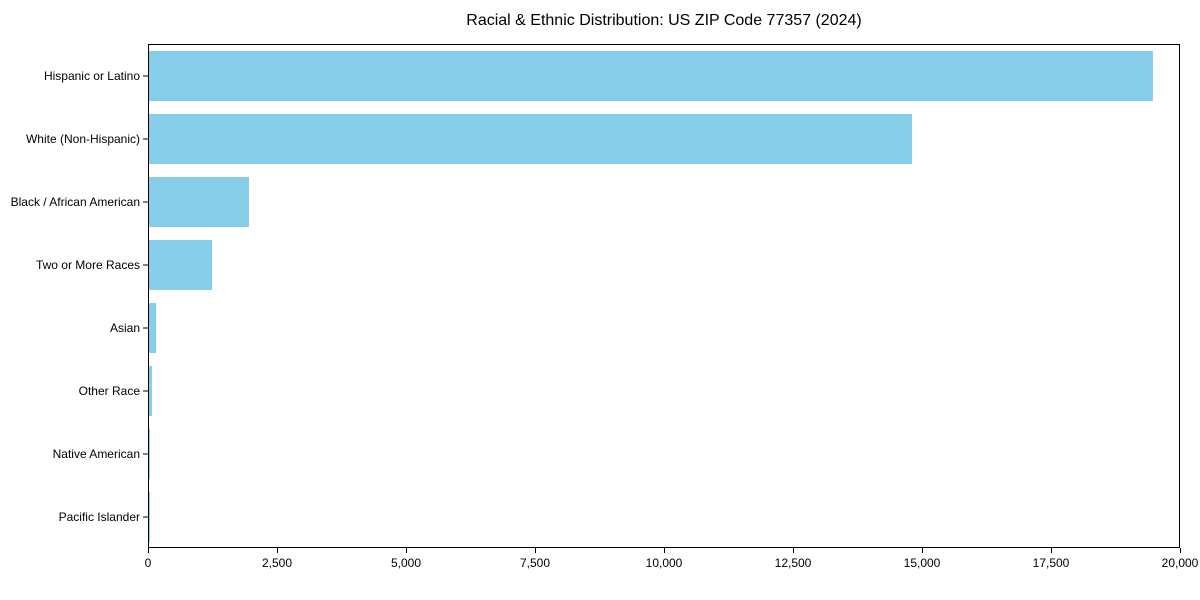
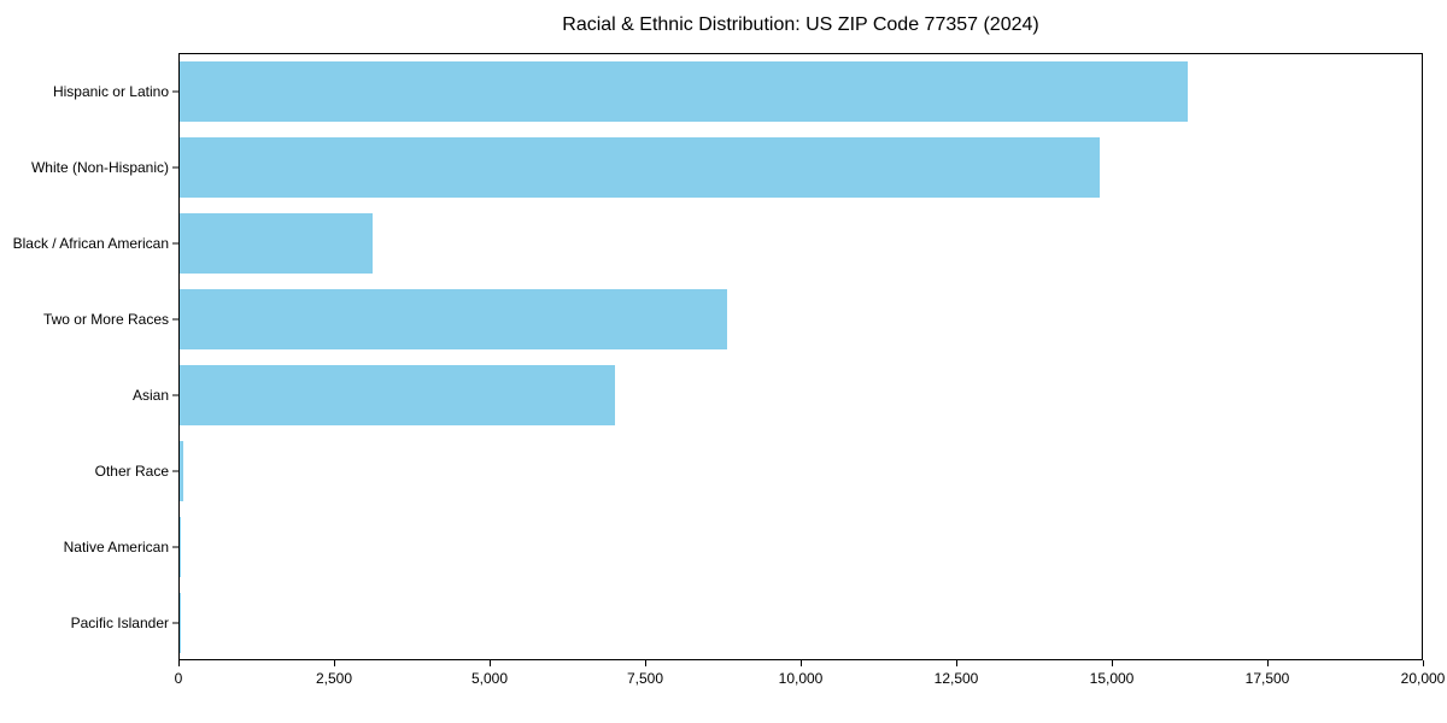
Hispanic or Latino: 19400 -> 16200
Black / African American: 1900 -> 3100
Two or More Races: 1200 -> 8800
Asian: 100 -> 7000
